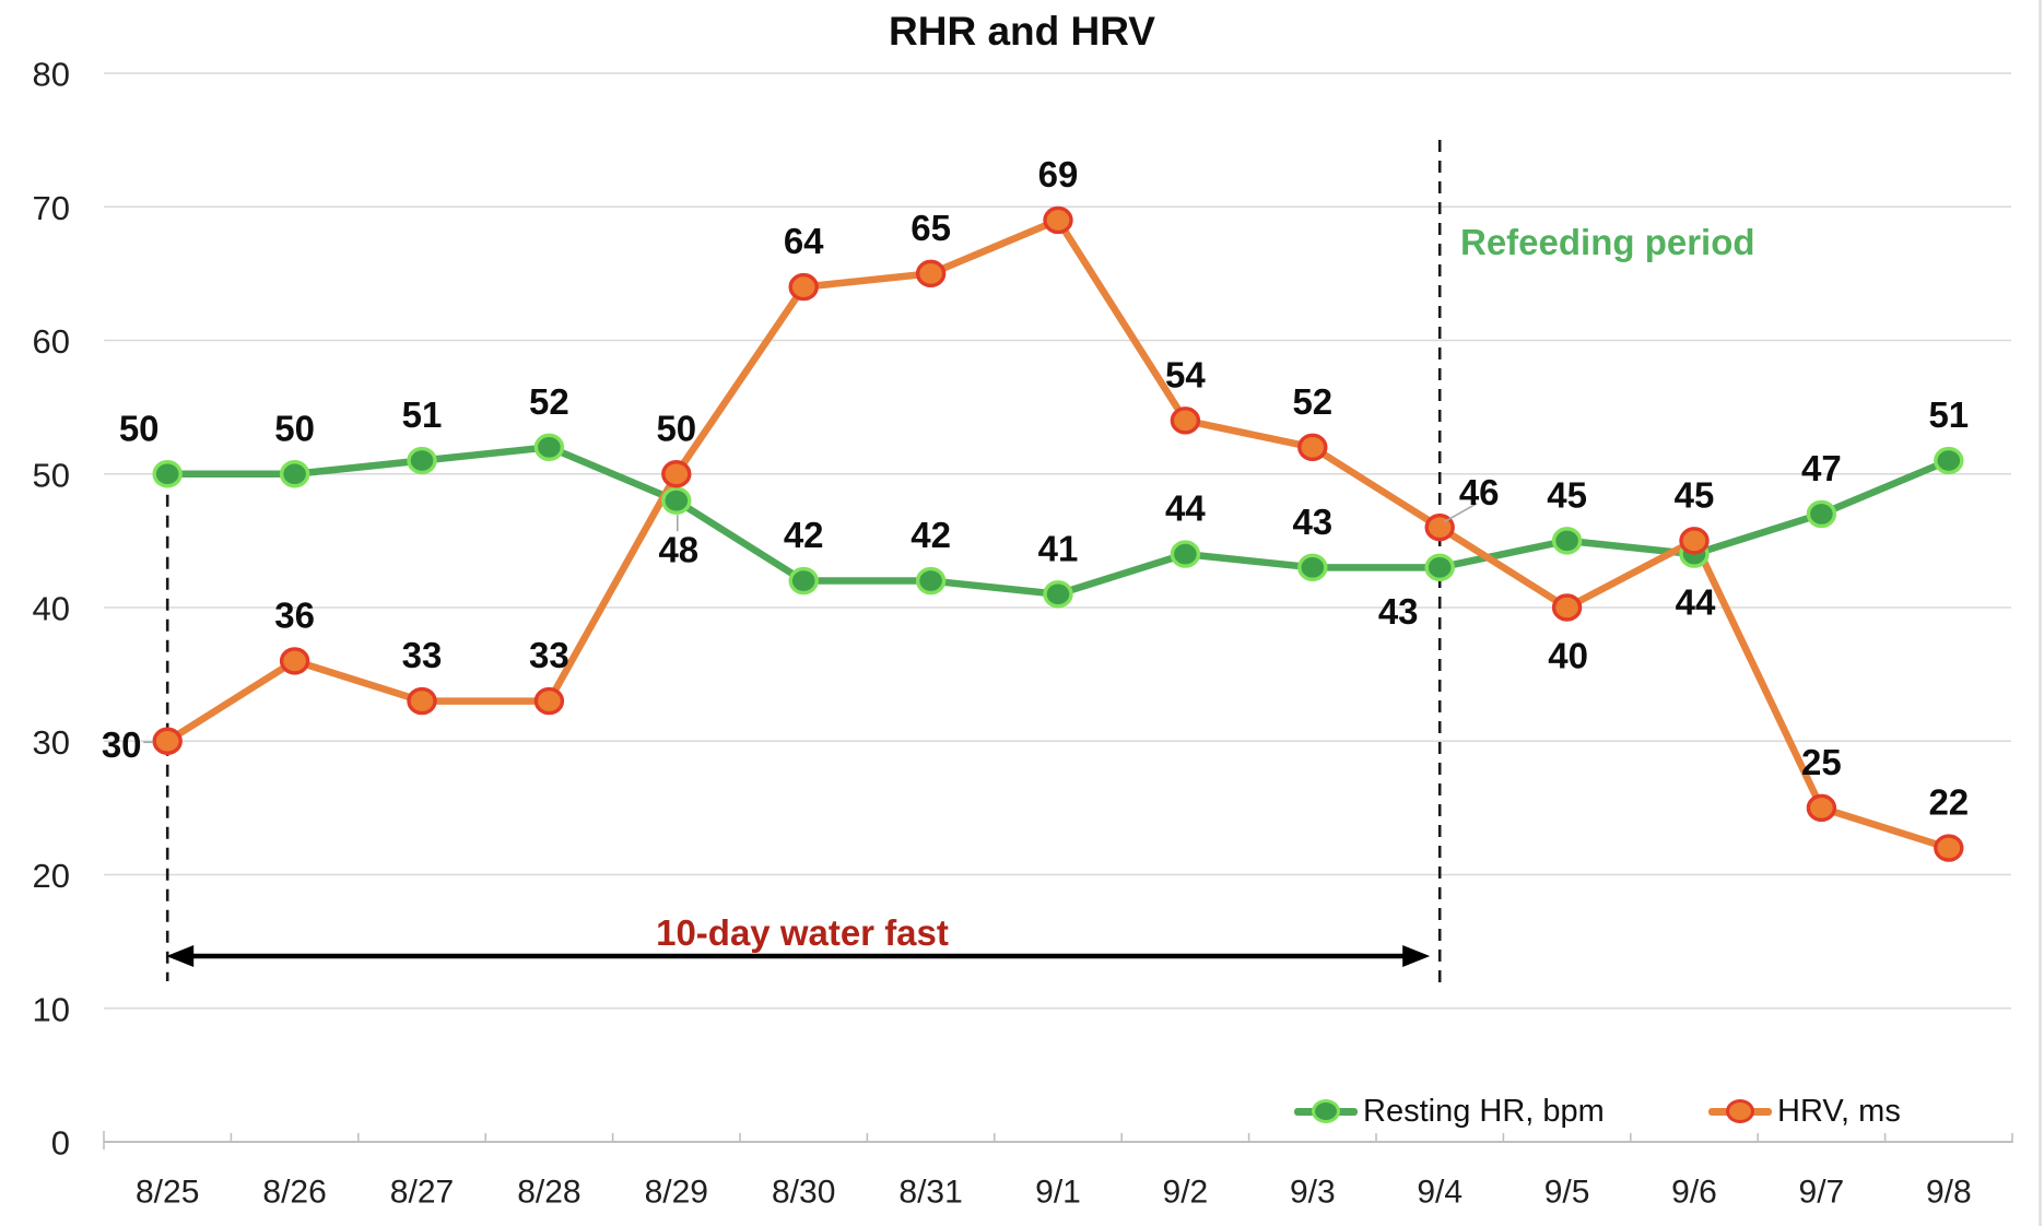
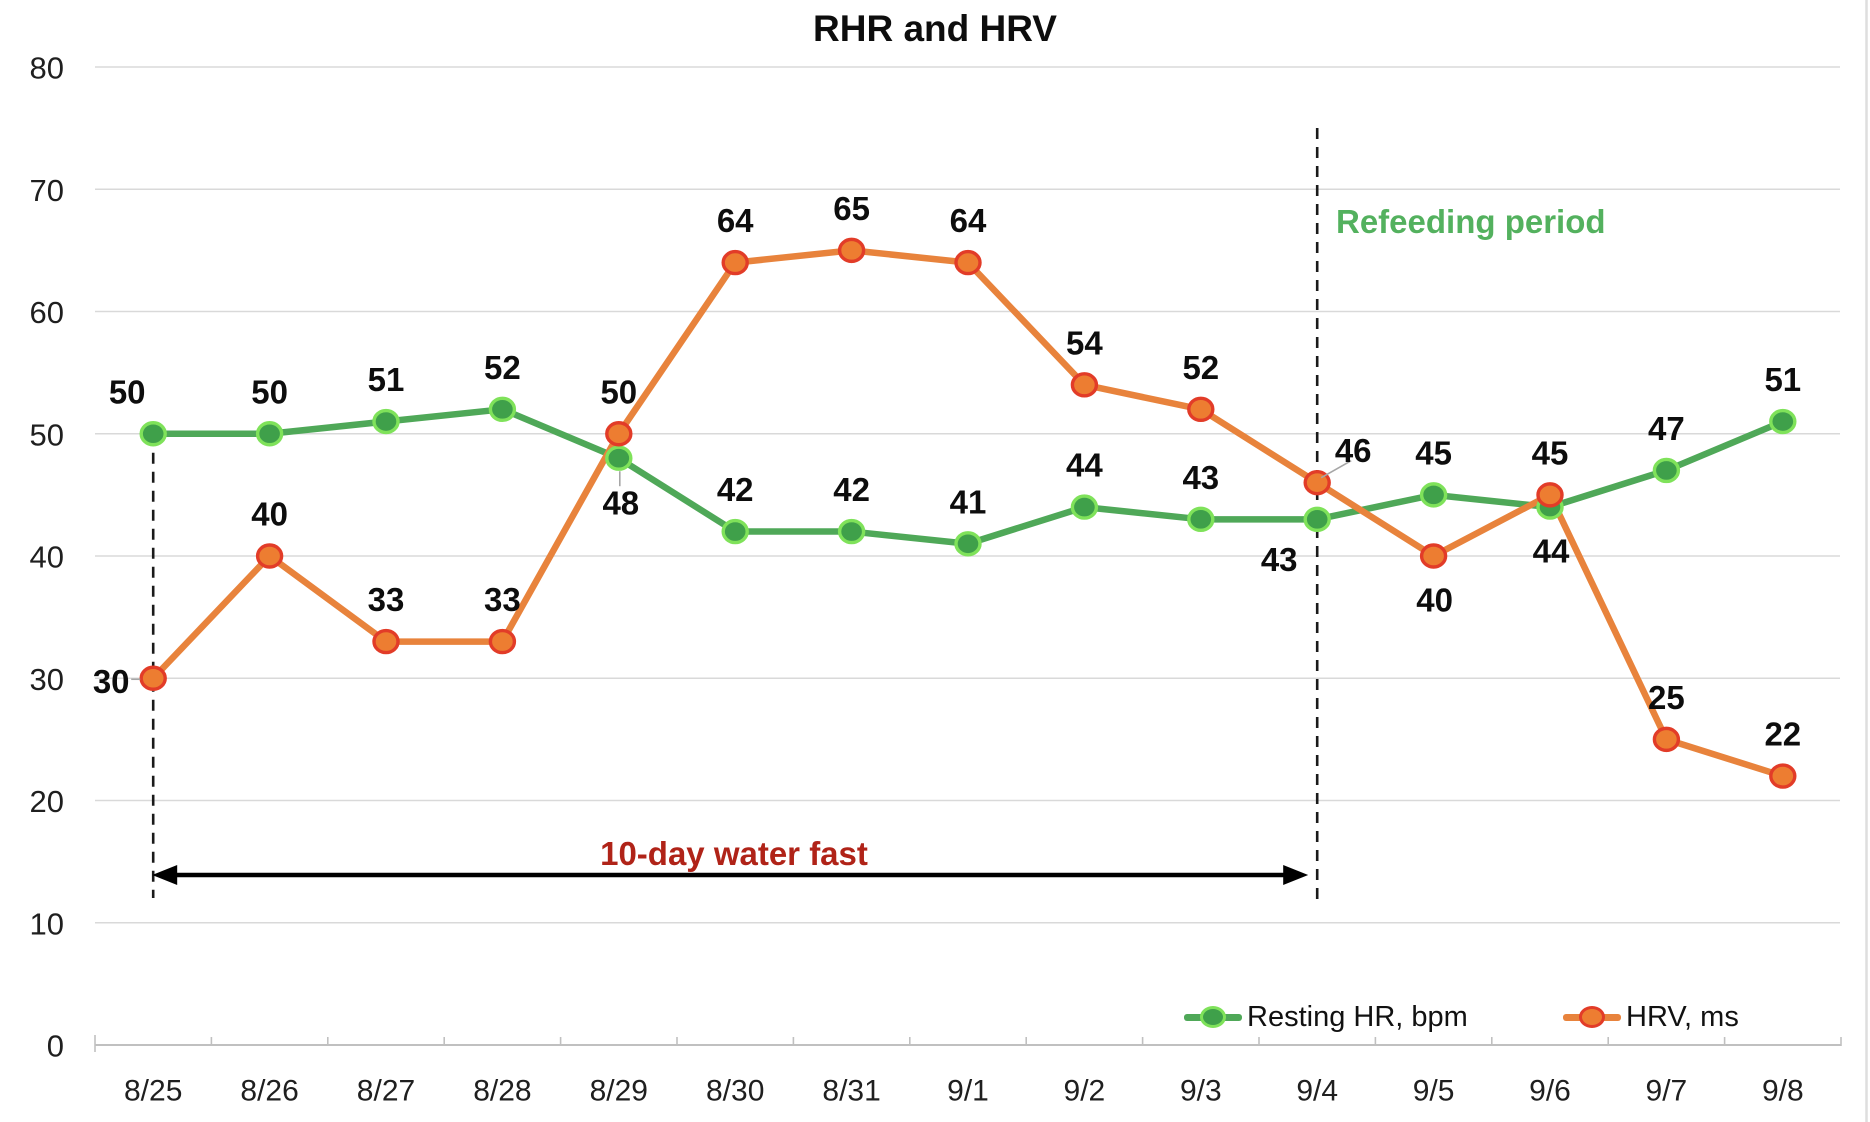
HRV, ms/8/26: 36 -> 40
HRV, ms/9/1: 69 -> 64
